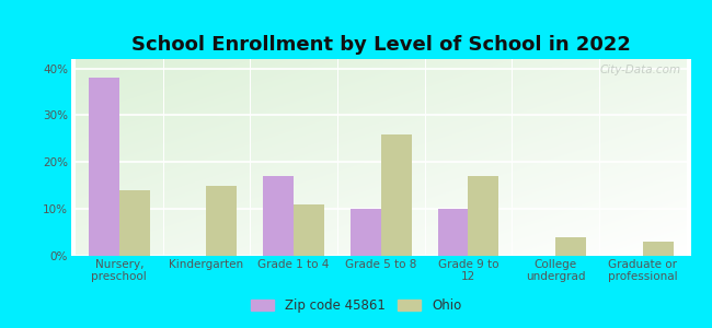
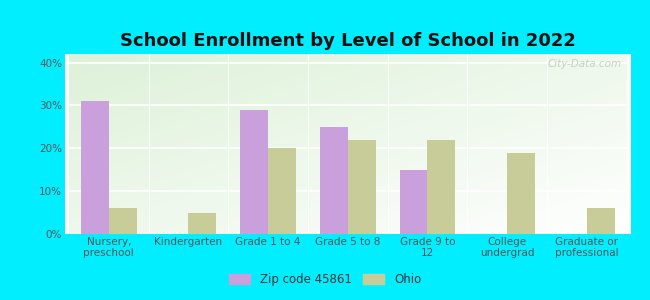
Zip code 45861/Nursery, preschool: 38% -> 31%
Ohio/Nursery, preschool: 14% -> 6%
Ohio/Kindergarten: 15% -> 5%
Zip code 45861/Grade 1 to 4: 17% -> 29%
Ohio/Grade 1 to 4: 11% -> 20%
Zip code 45861/Grade 5 to 8: 10% -> 25%
Ohio/Grade 5 to 8: 26% -> 22%
Zip code 45861/Grade 9 to 12: 10% -> 15%
Ohio/Grade 9 to 12: 17% -> 22%
Ohio/College undergrad: 4% -> 19%
Ohio/Graduate or professional: 3% -> 6%
